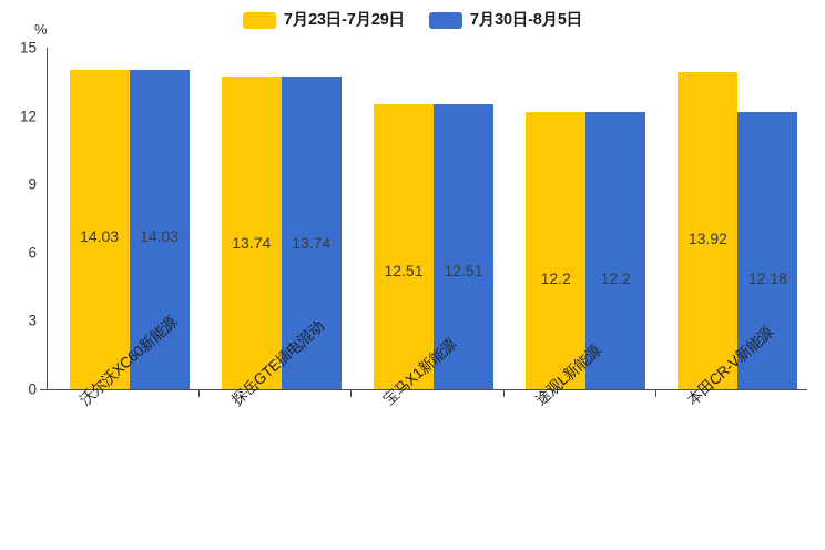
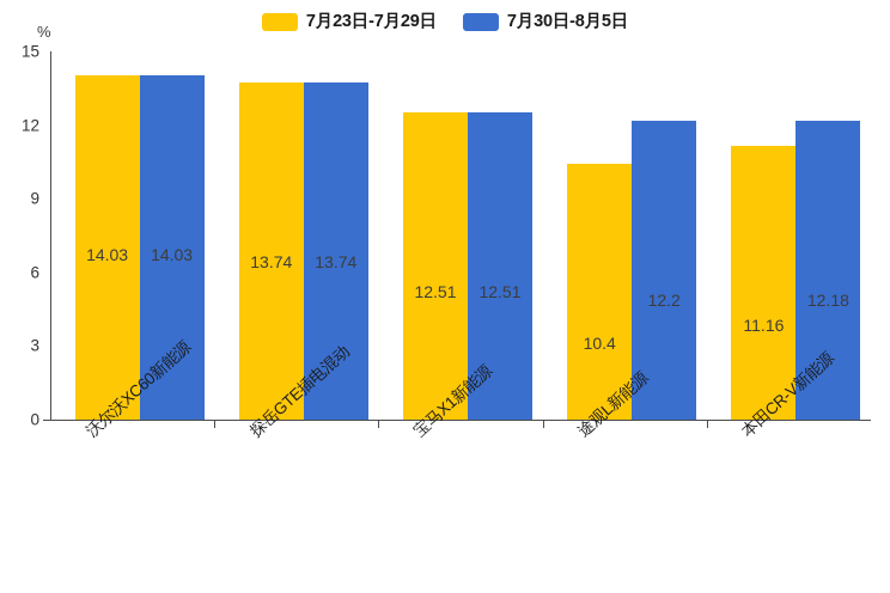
7月23日-7月29日/途观L新能源: 12.2 -> 10.4
7月23日-7月29日/本田CR-V新能源: 13.92 -> 11.16
